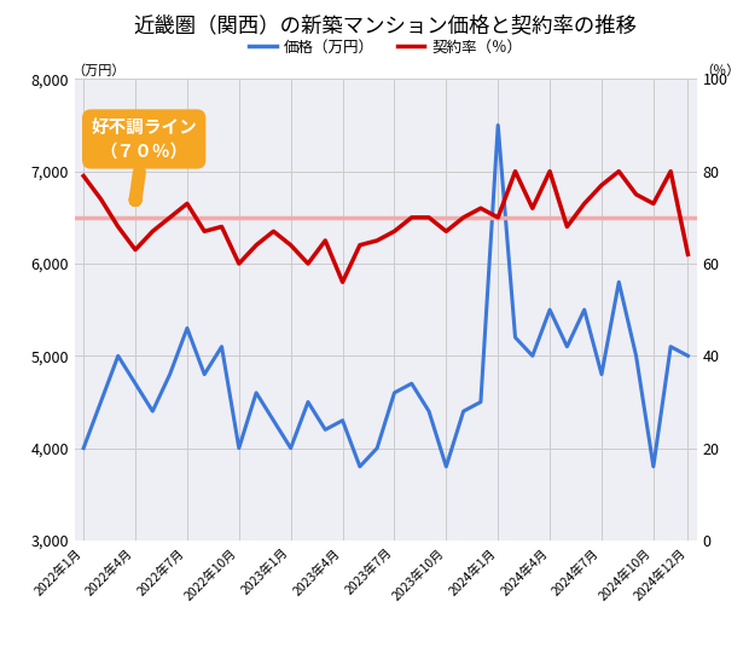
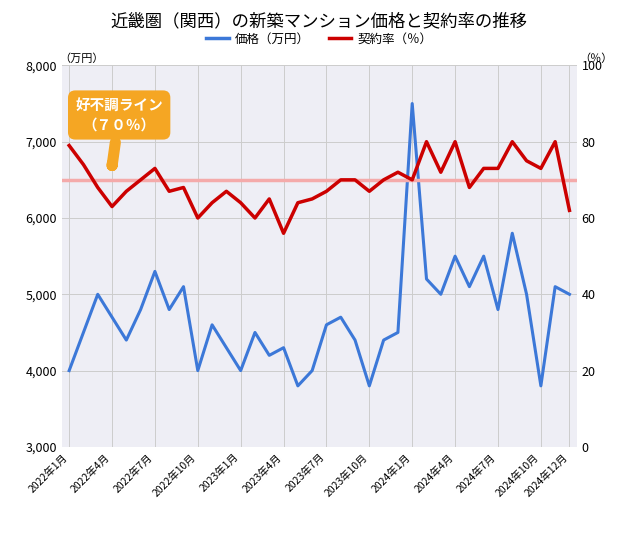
契約率（％）/2024年7月: 77 -> 73
